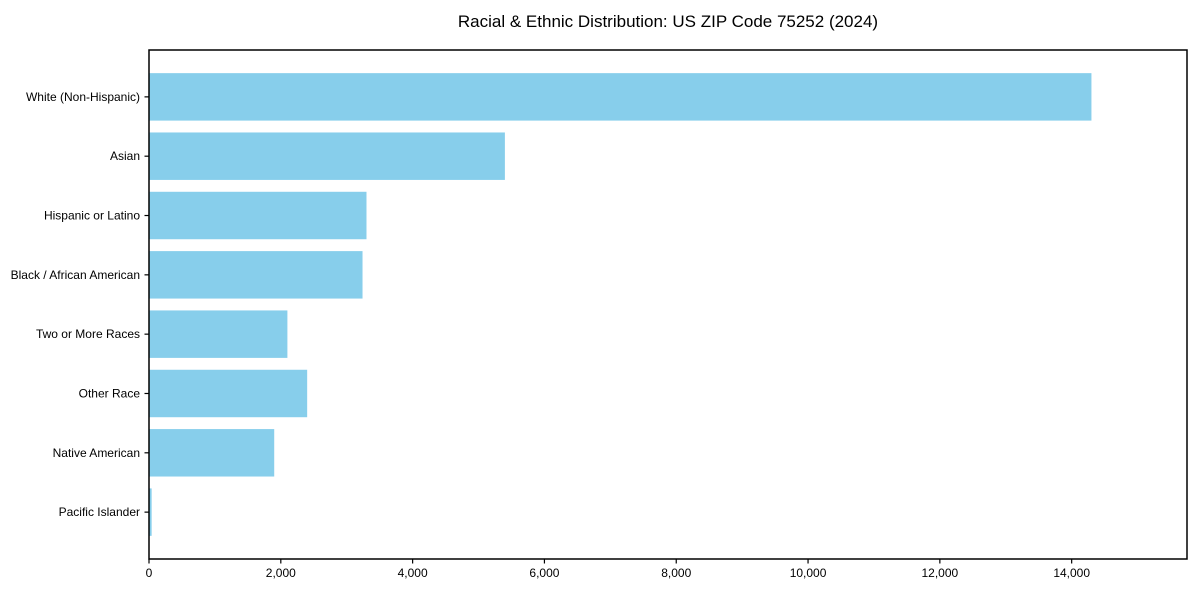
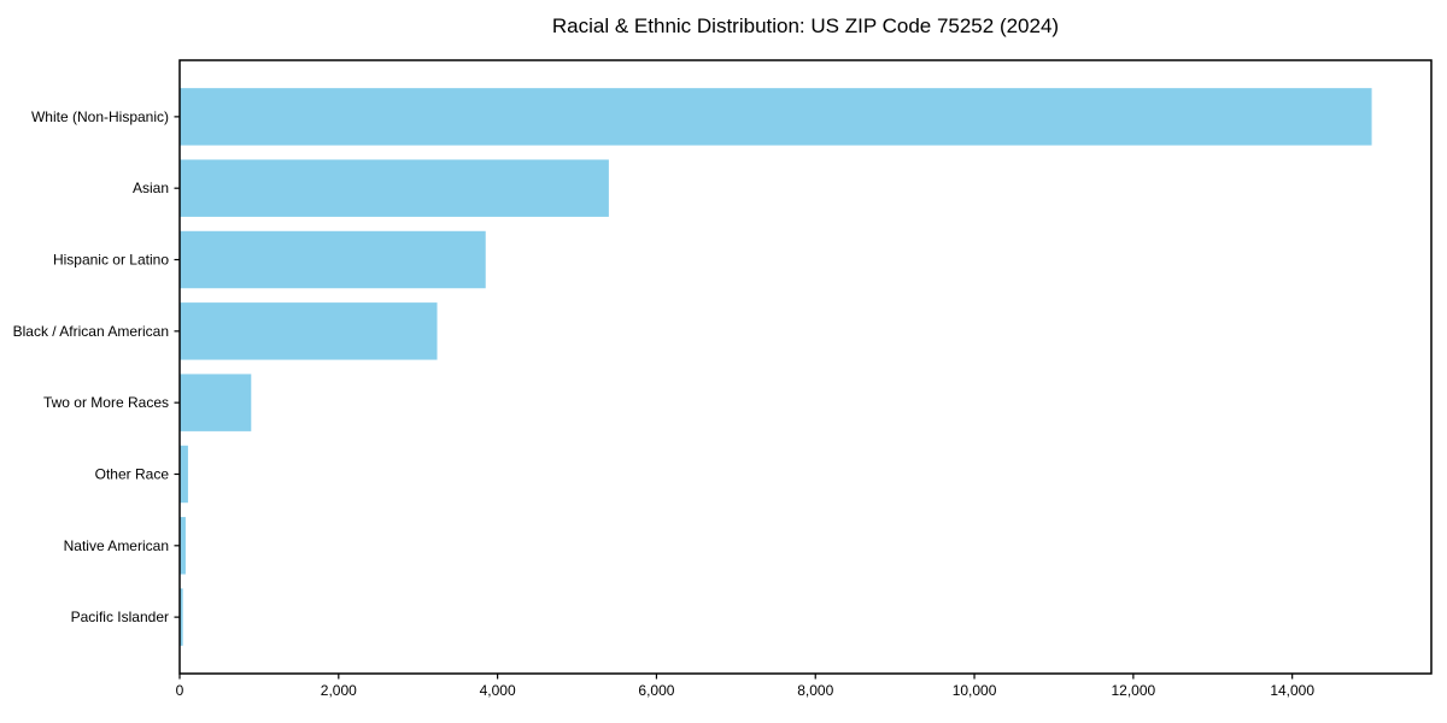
White (Non-Hispanic): 14300 -> 15000
Hispanic or Latino: 3300 -> 3800
Two or More Races: 2100 -> 900
Other Race: 2400 -> 100
Native American: 1900 -> 100
